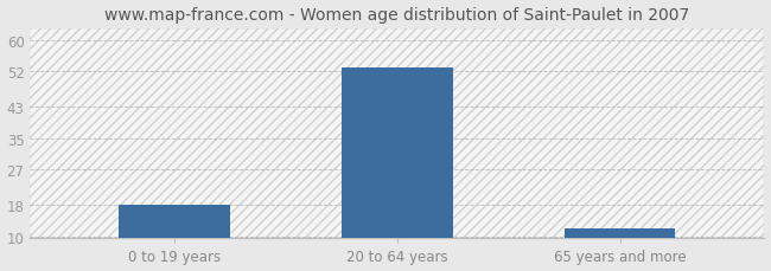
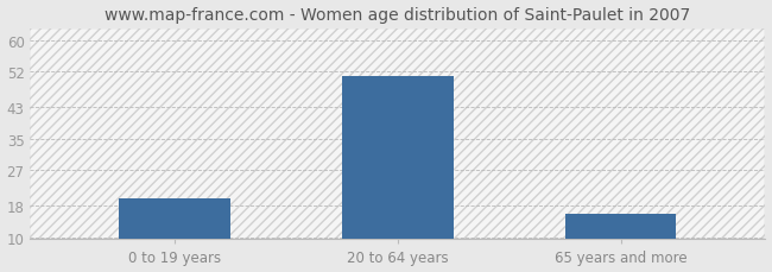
0 to 19 years: 18 -> 20
20 to 64 years: 53 -> 51
65 years and more: 12 -> 16
